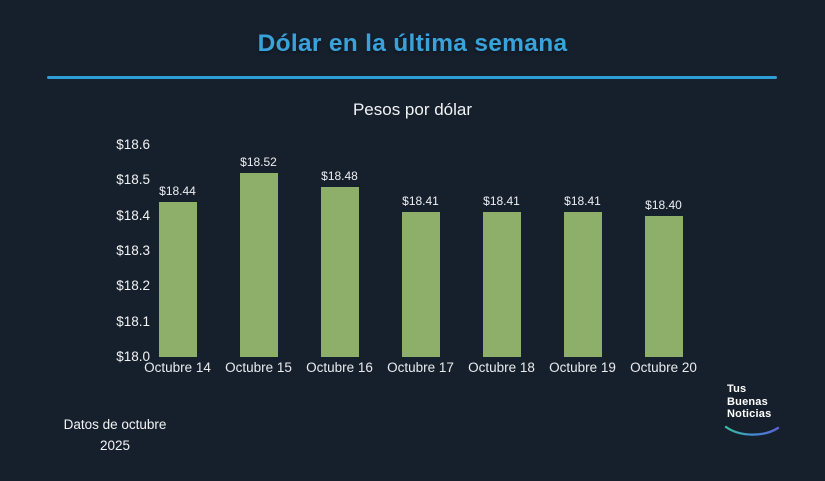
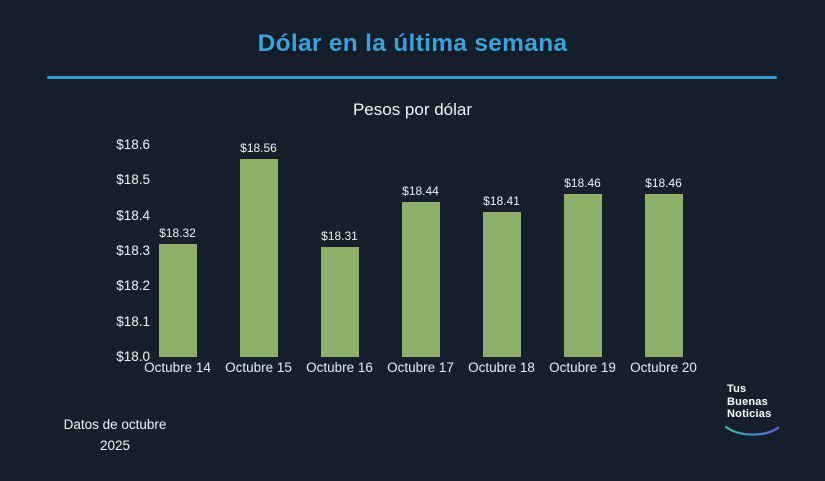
Octubre 14: $18.44 -> $18.32
Octubre 15: $18.52 -> $18.56
Octubre 16: $18.48 -> $18.31
Octubre 17: $18.41 -> $18.44
Octubre 19: $18.41 -> $18.46
Octubre 20: $18.40 -> $18.46
